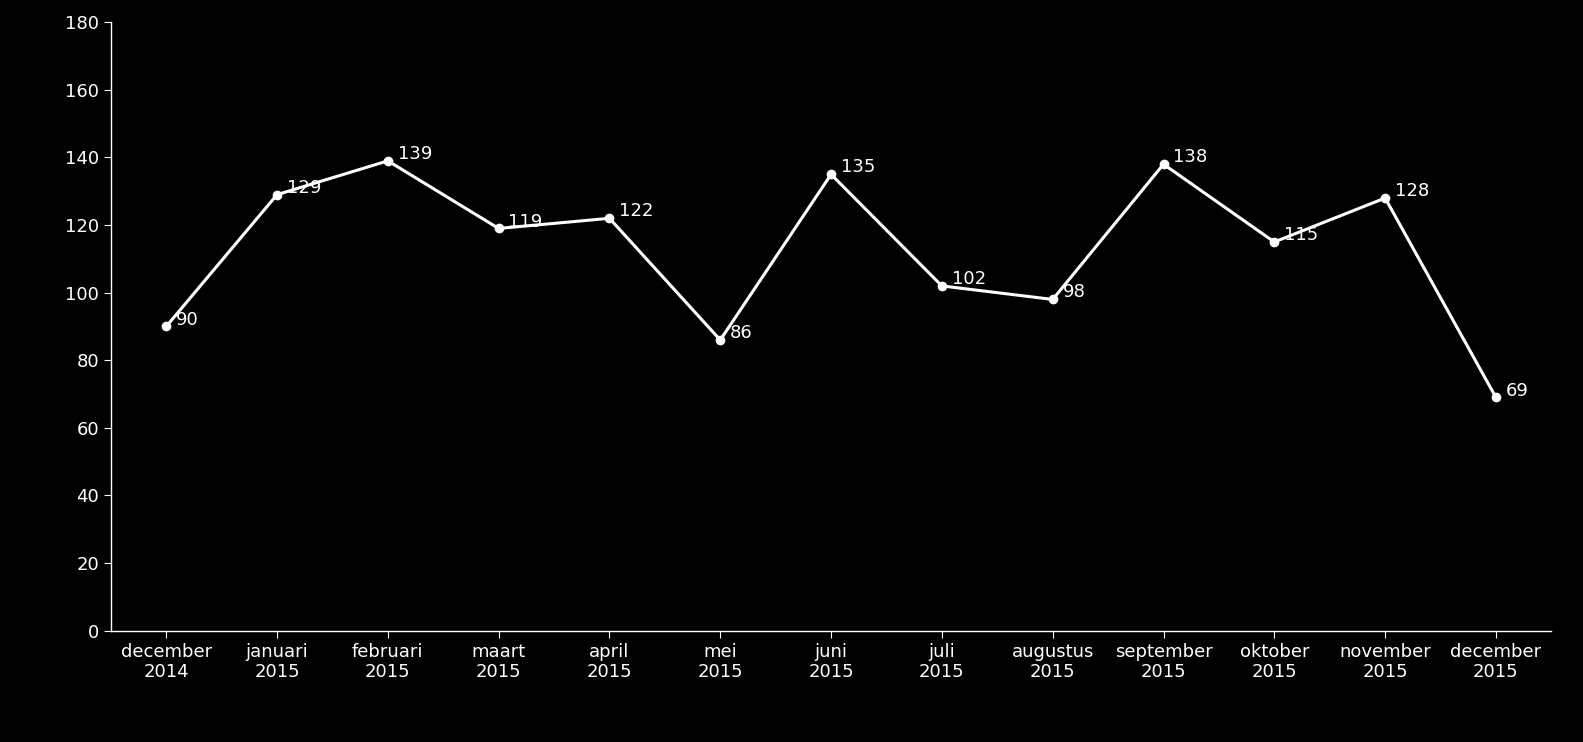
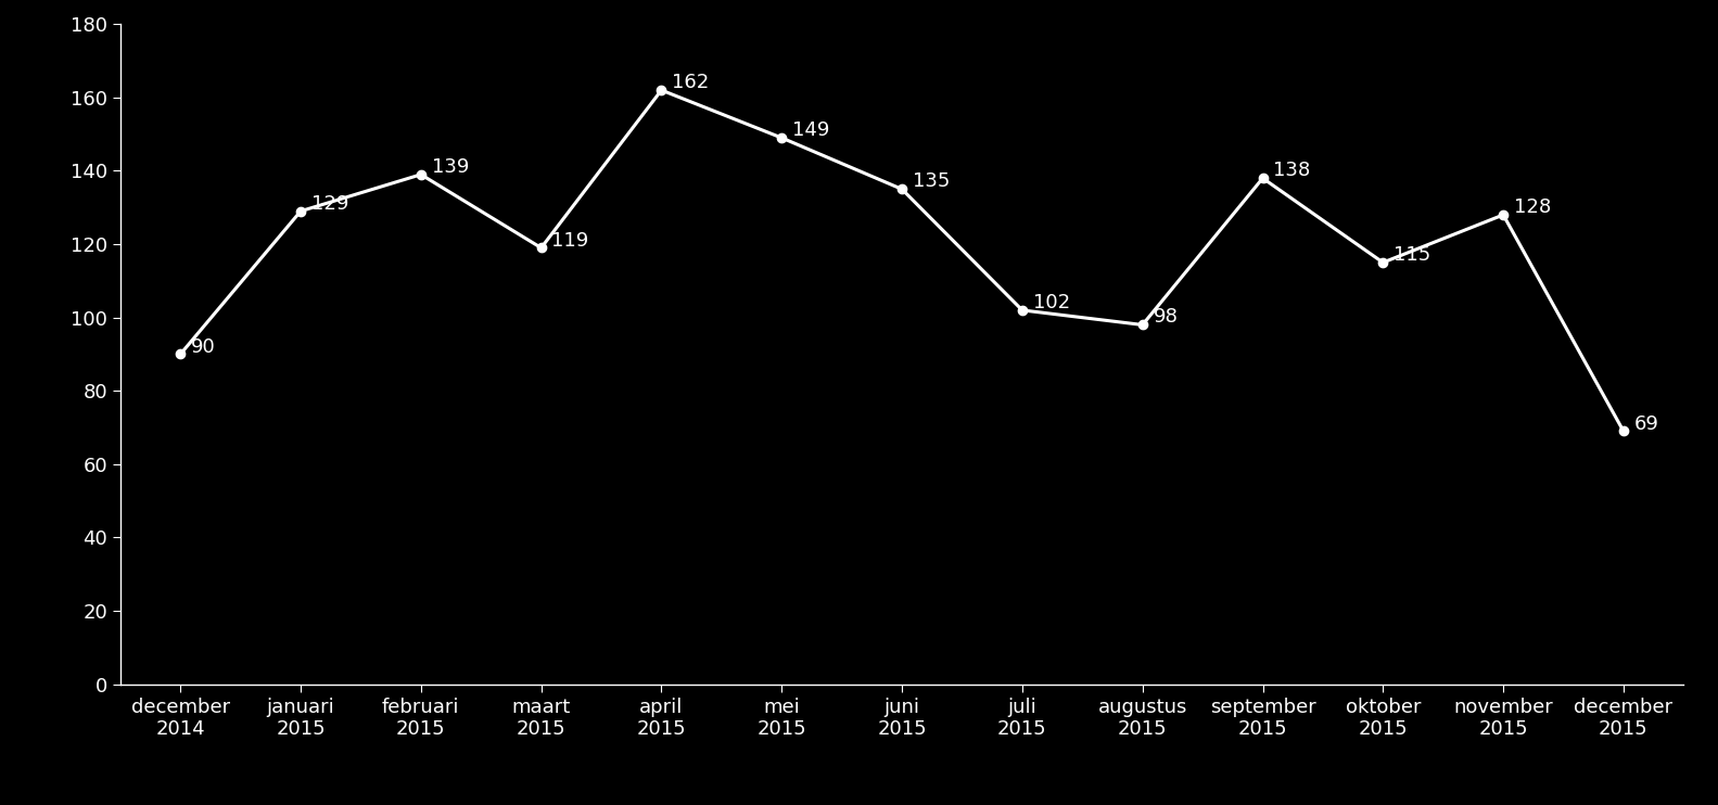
april 2015: 122 -> 162
mei 2015: 86 -> 149
